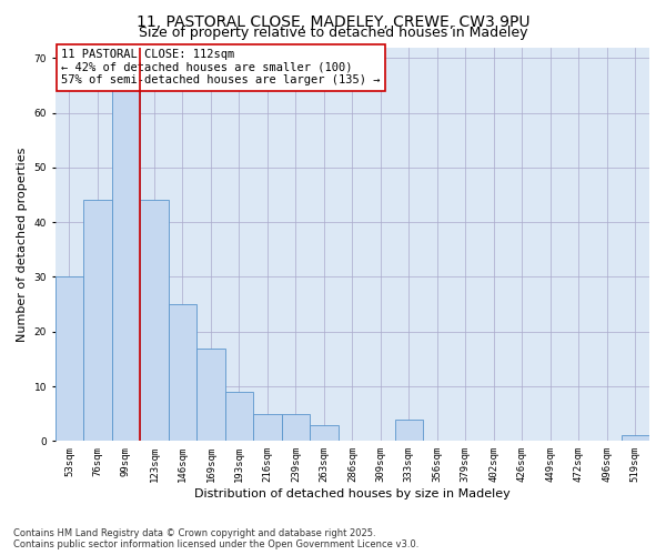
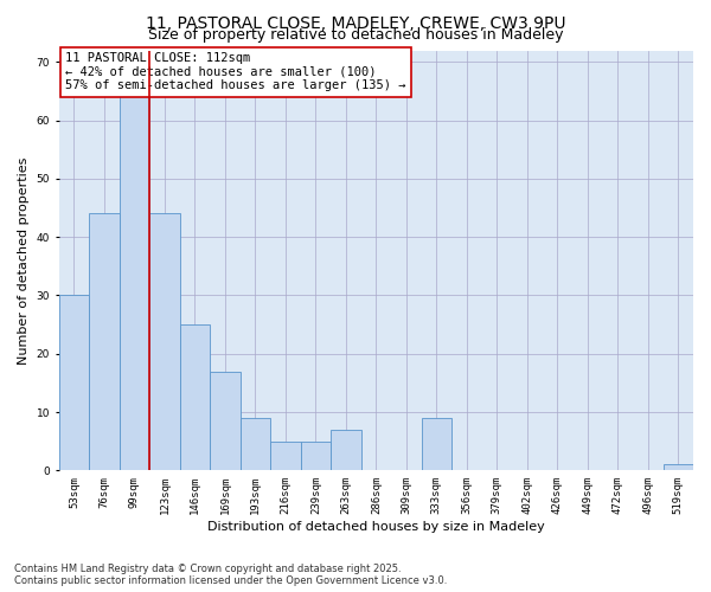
263sqm: 3 -> 7
333sqm: 4 -> 9
